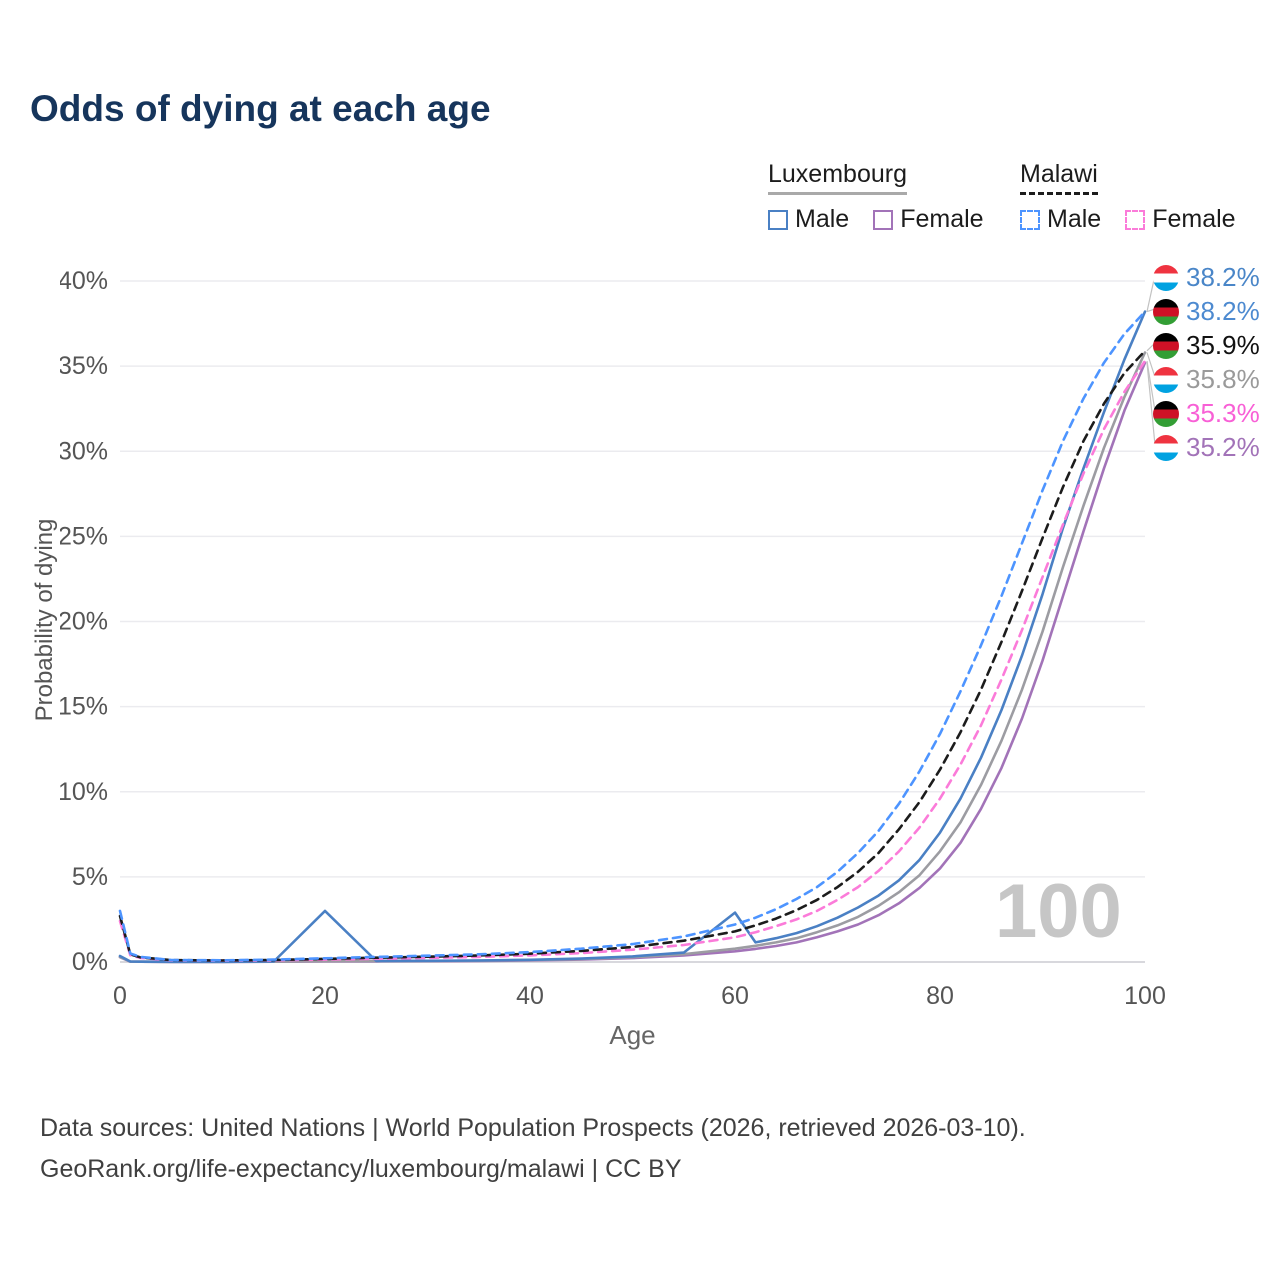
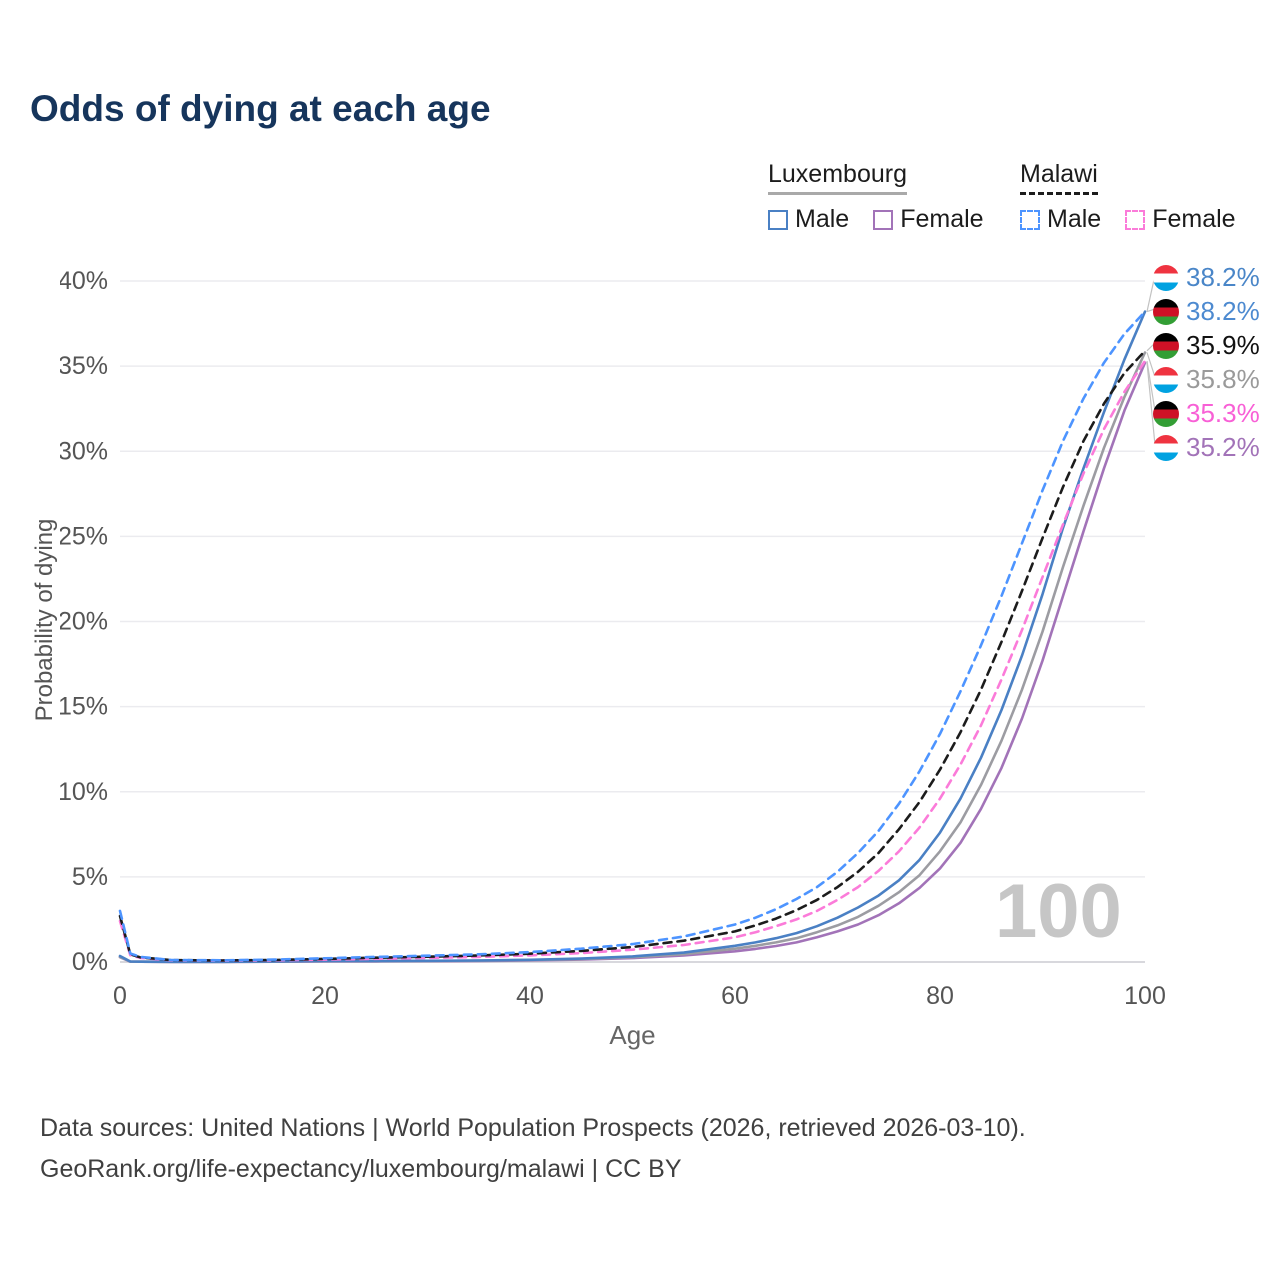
Luxembourg Male/20: 3.0% -> 0.1%
Luxembourg Male/60: 2.9% -> 0.9%
